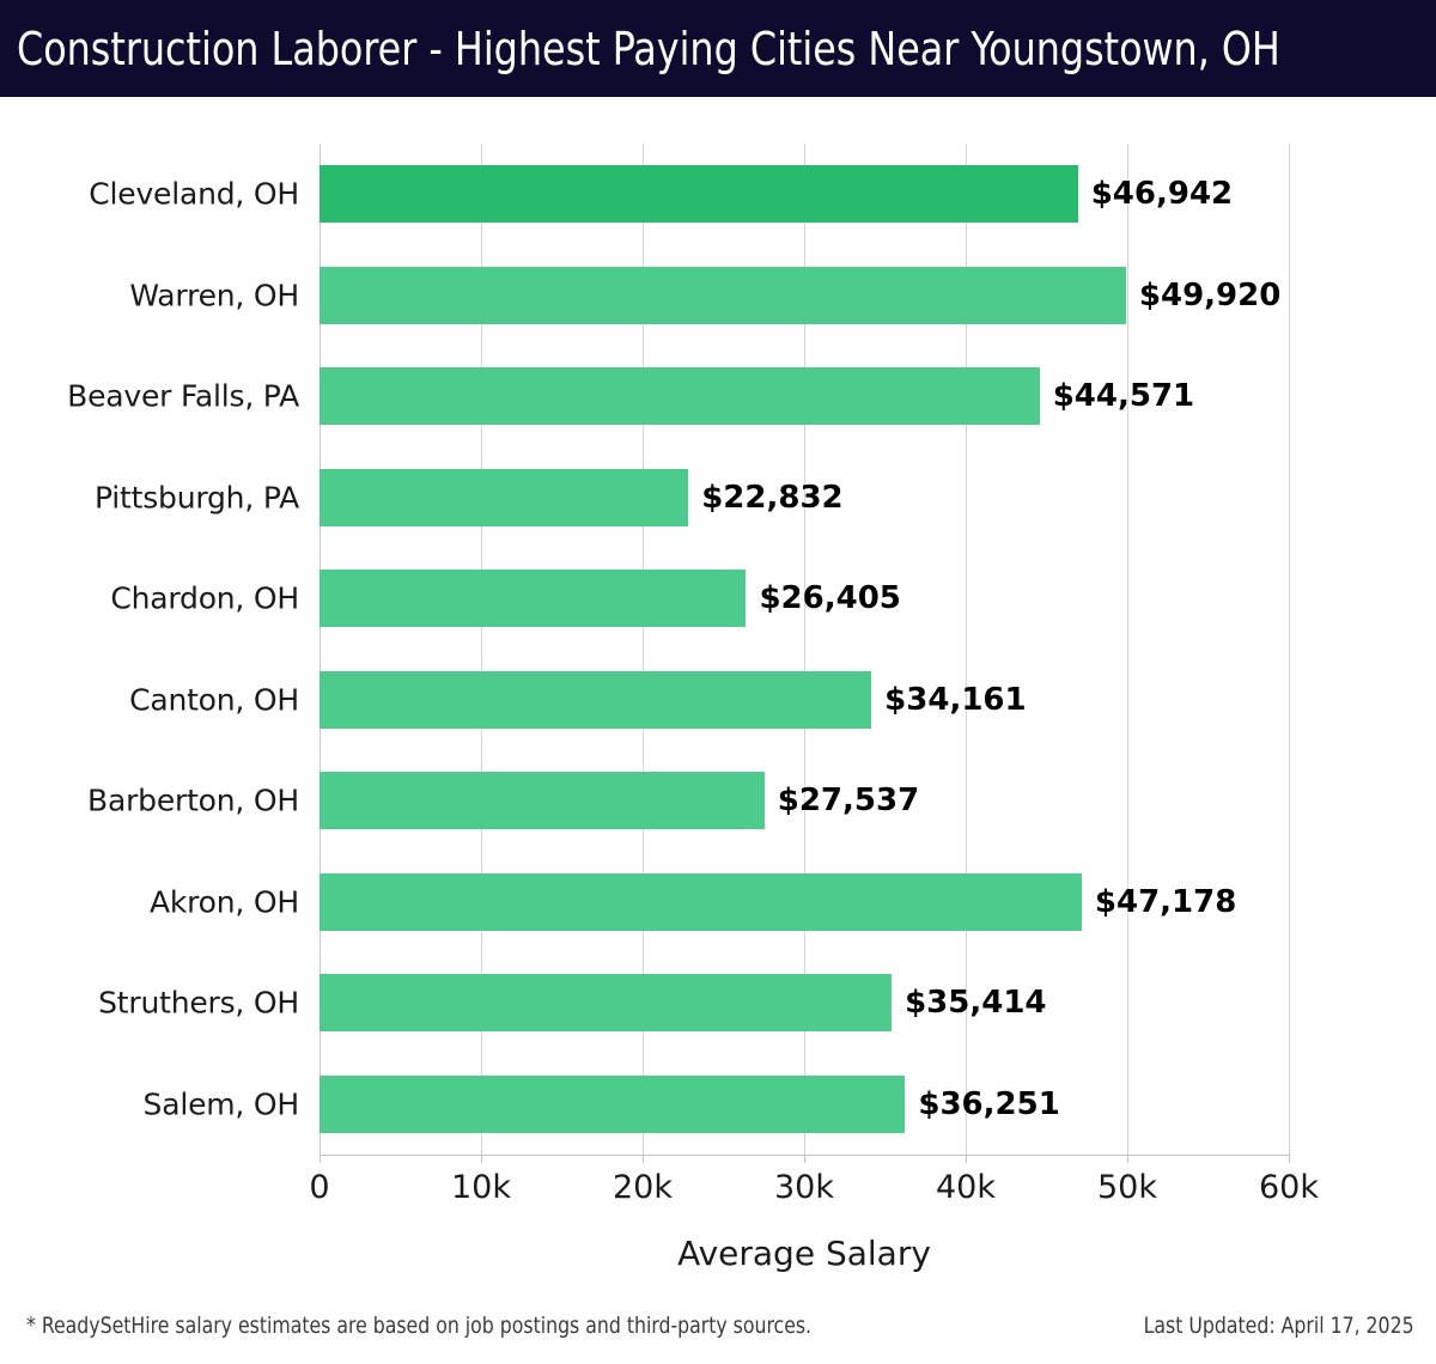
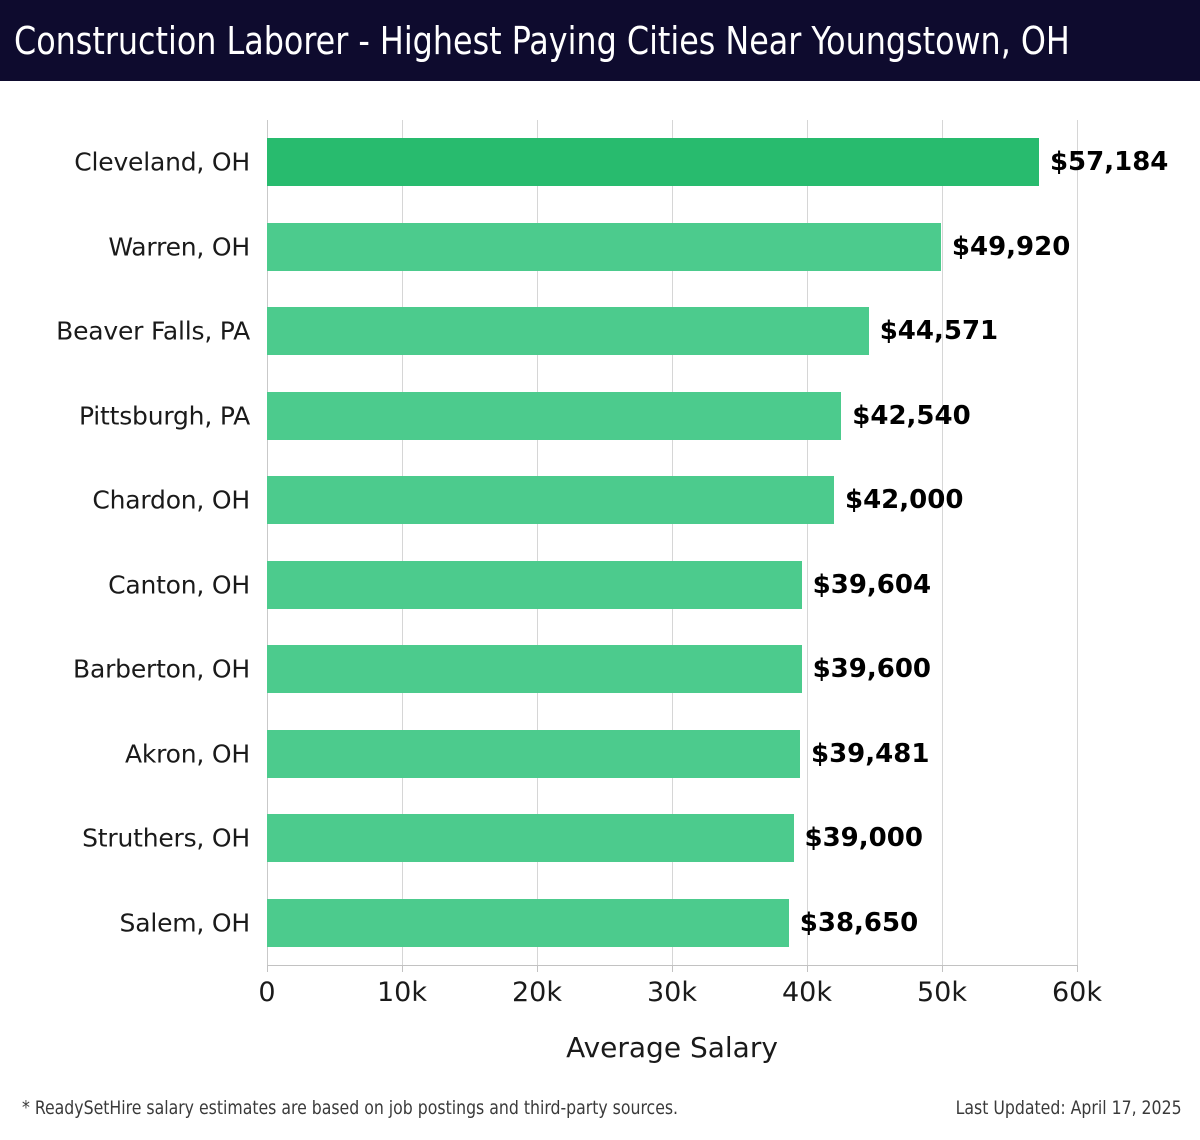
Cleveland, OH: $46,942 -> $57,184
Pittsburgh, PA: $22,832 -> $42,540
Chardon, OH: $26,405 -> $42,000
Canton, OH: $34,161 -> $39,604
Barberton, OH: $27,537 -> $39,600
Akron, OH: $47,178 -> $39,481
Struthers, OH: $35,414 -> $39,000
Salem, OH: $36,251 -> $38,650
